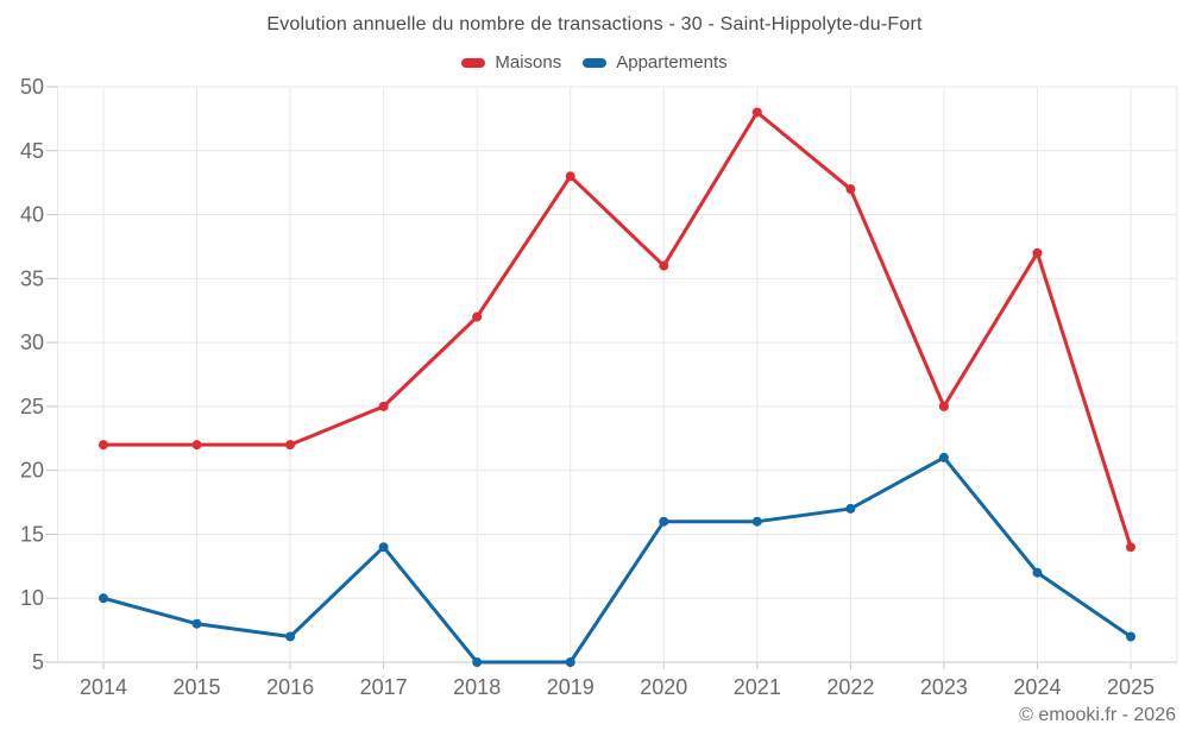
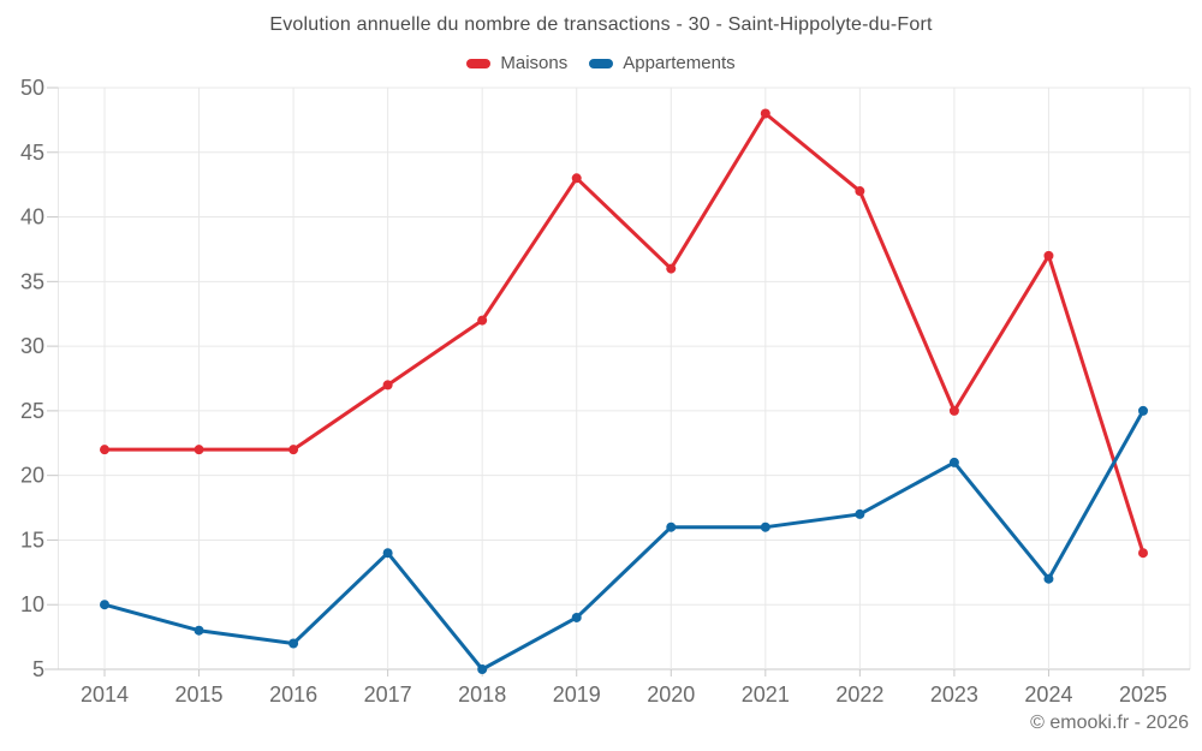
Maisons/2017: 25 -> 27
Appartements/2019: 5 -> 9
Appartements/2025: 7 -> 25
